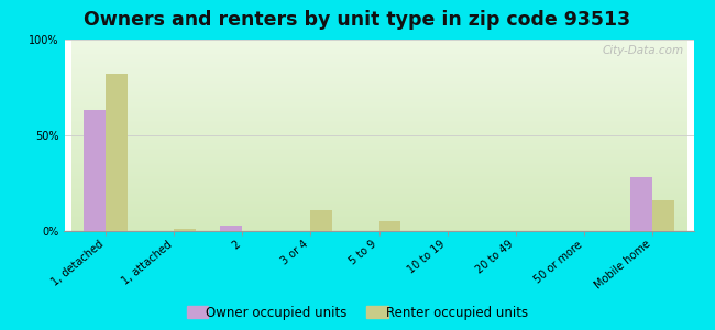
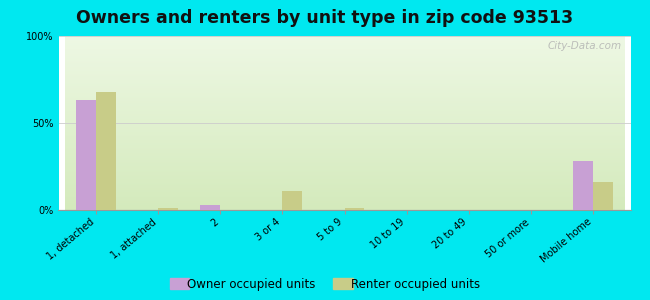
Renter occupied units/1, detached: 82% -> 68%
Renter occupied units/5 to 9: 5% -> 1%
